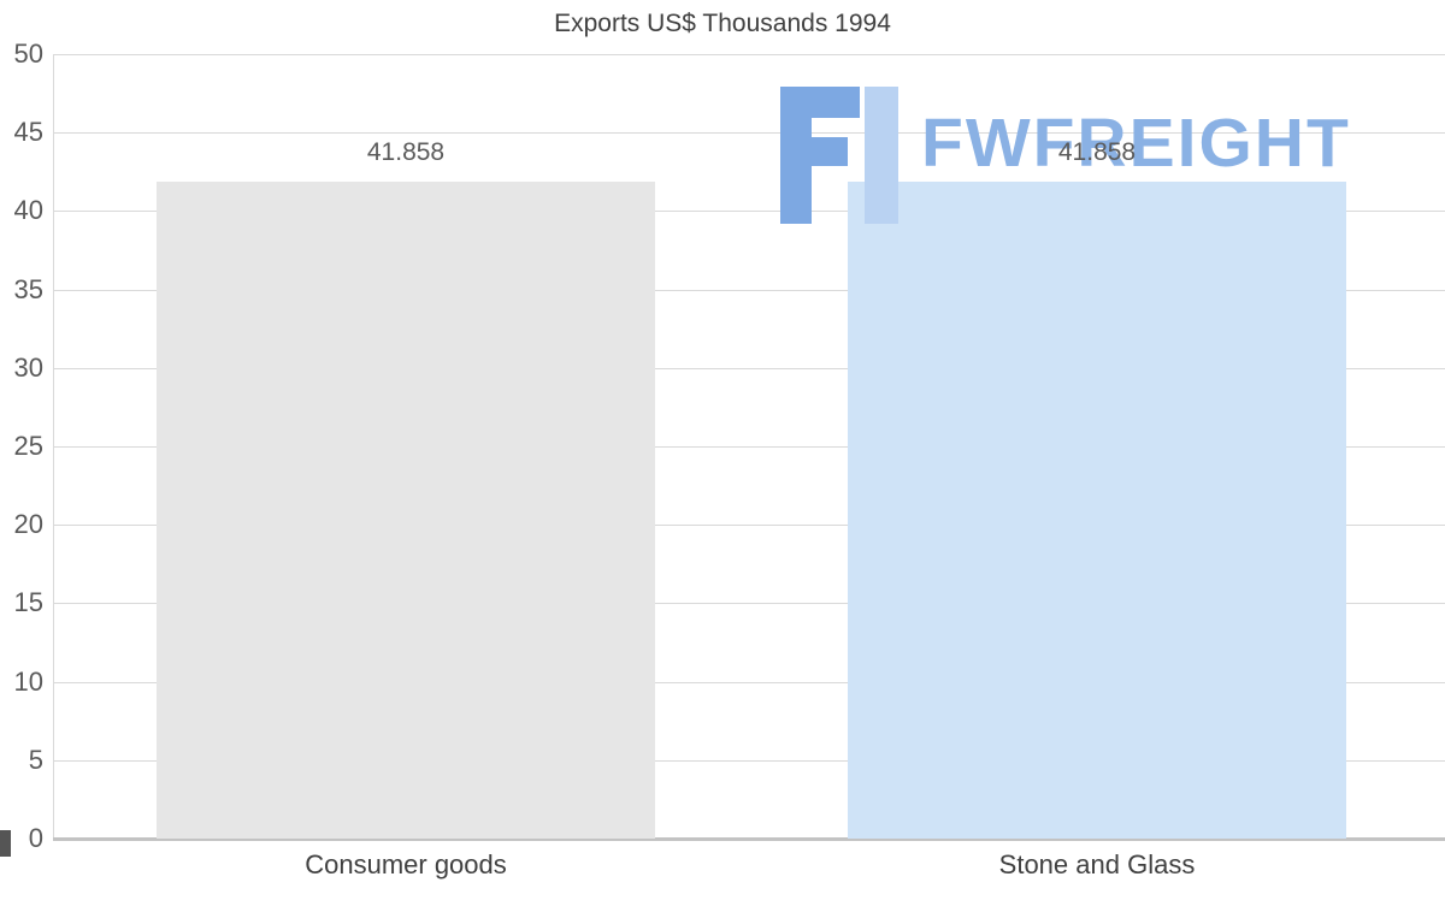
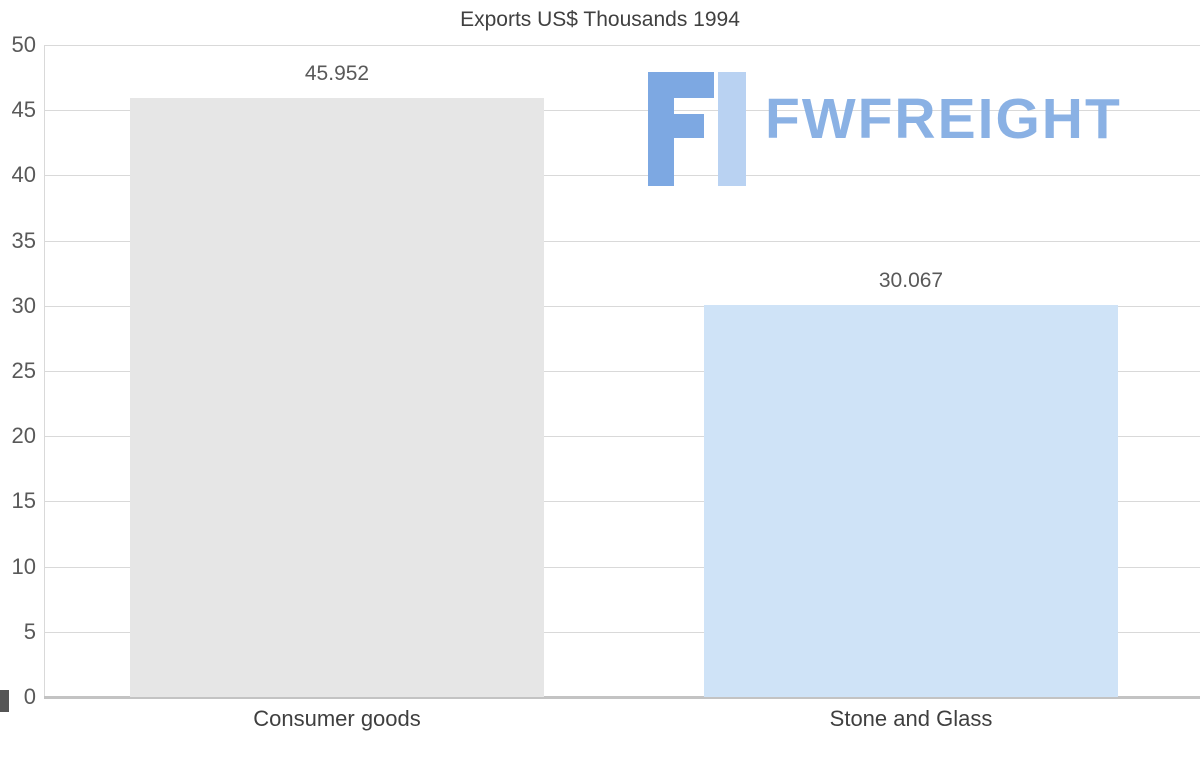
Consumer goods: 41.858 -> 45.952
Stone and Glass: 41.858 -> 30.067
